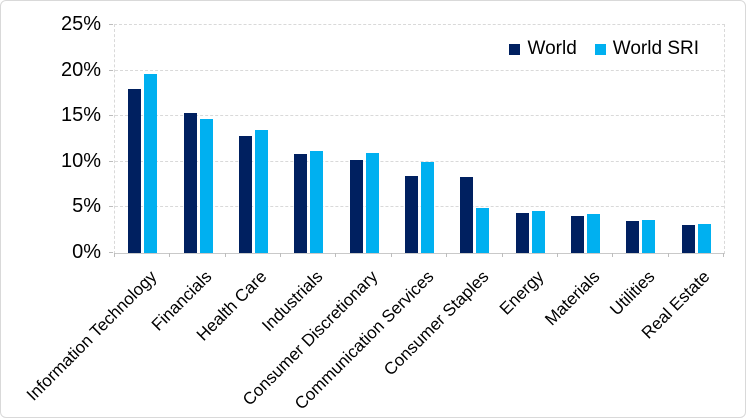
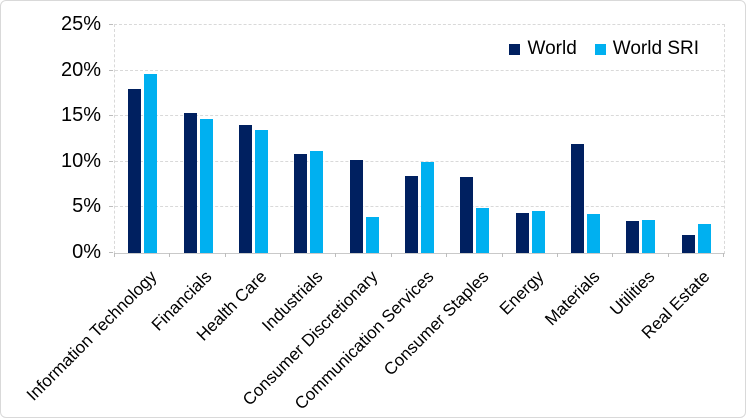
World/Health Care: 13% -> 14%
World SRI/Consumer Discretionary: 11% -> 4%
World/Materials: 4% -> 12%
World/Real Estate: 3% -> 2%
